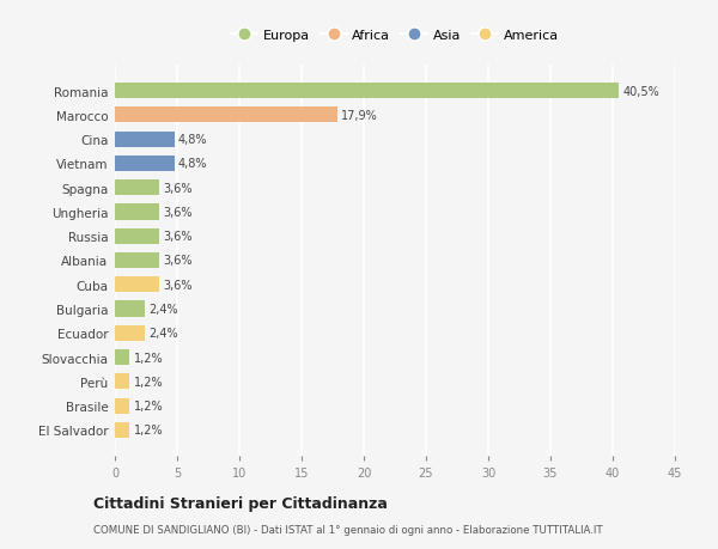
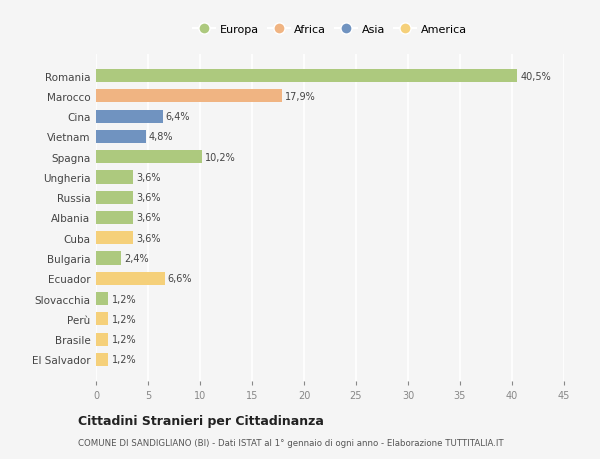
Cina: 4,8% -> 6,4%
Spagna: 3,6% -> 10,2%
Ecuador: 2,4% -> 6,6%
